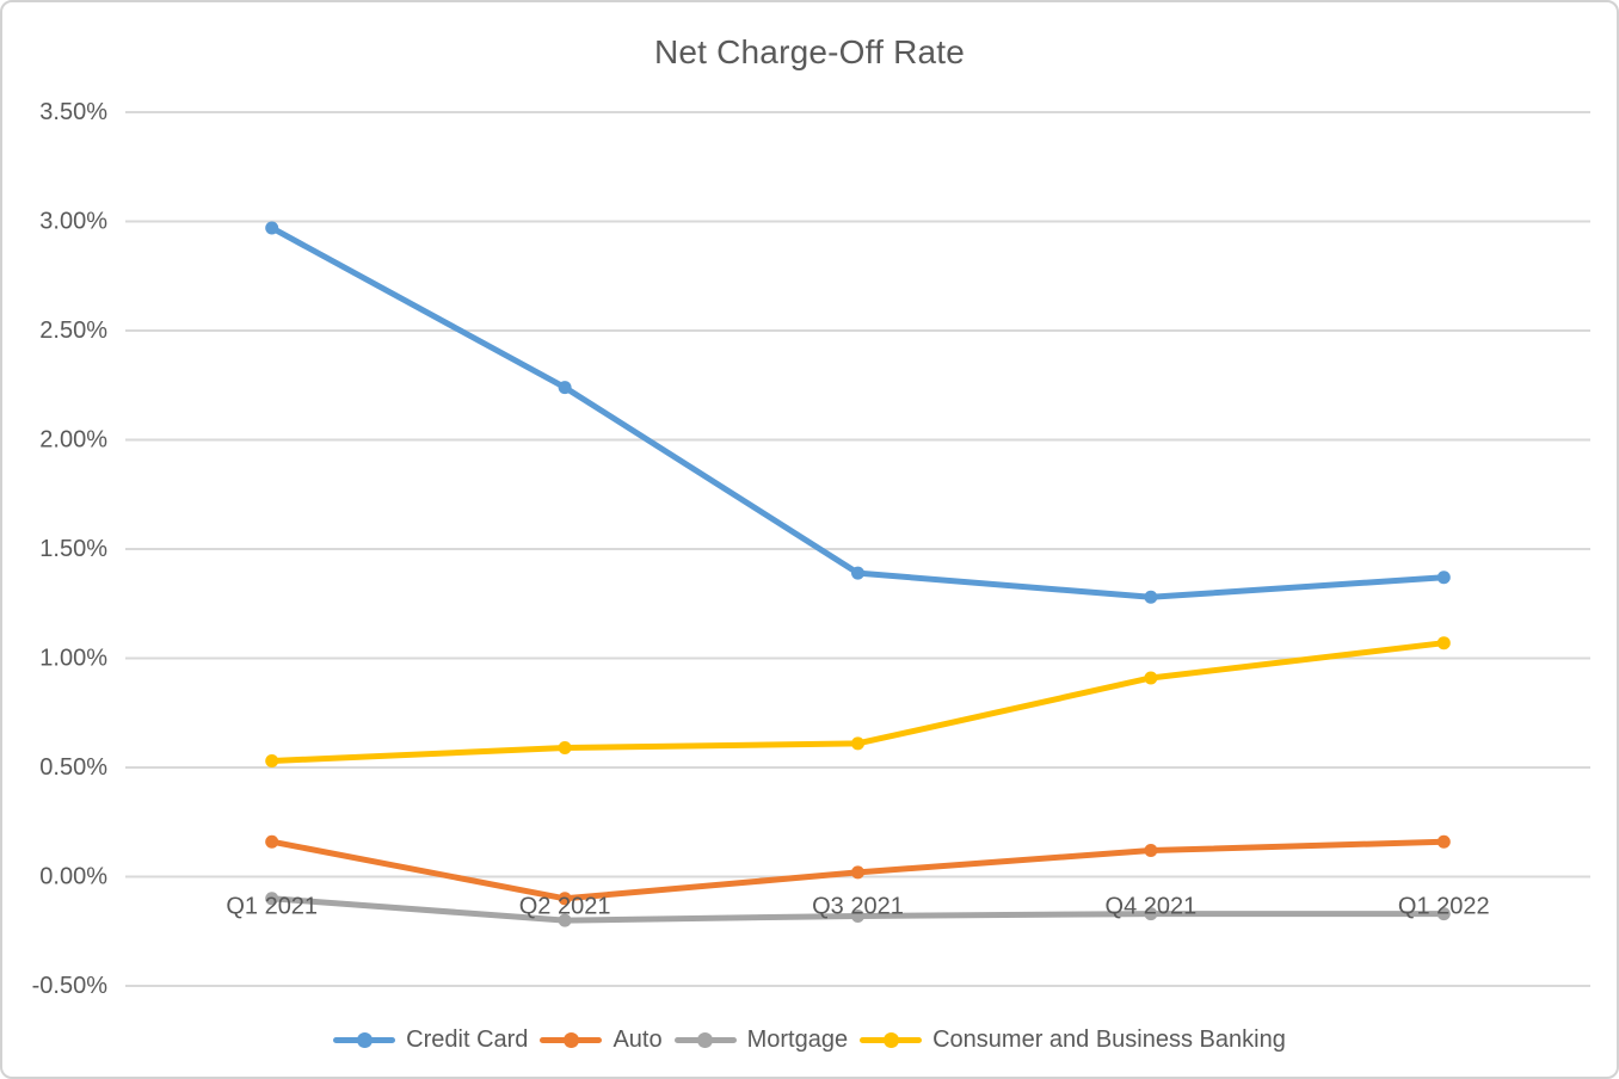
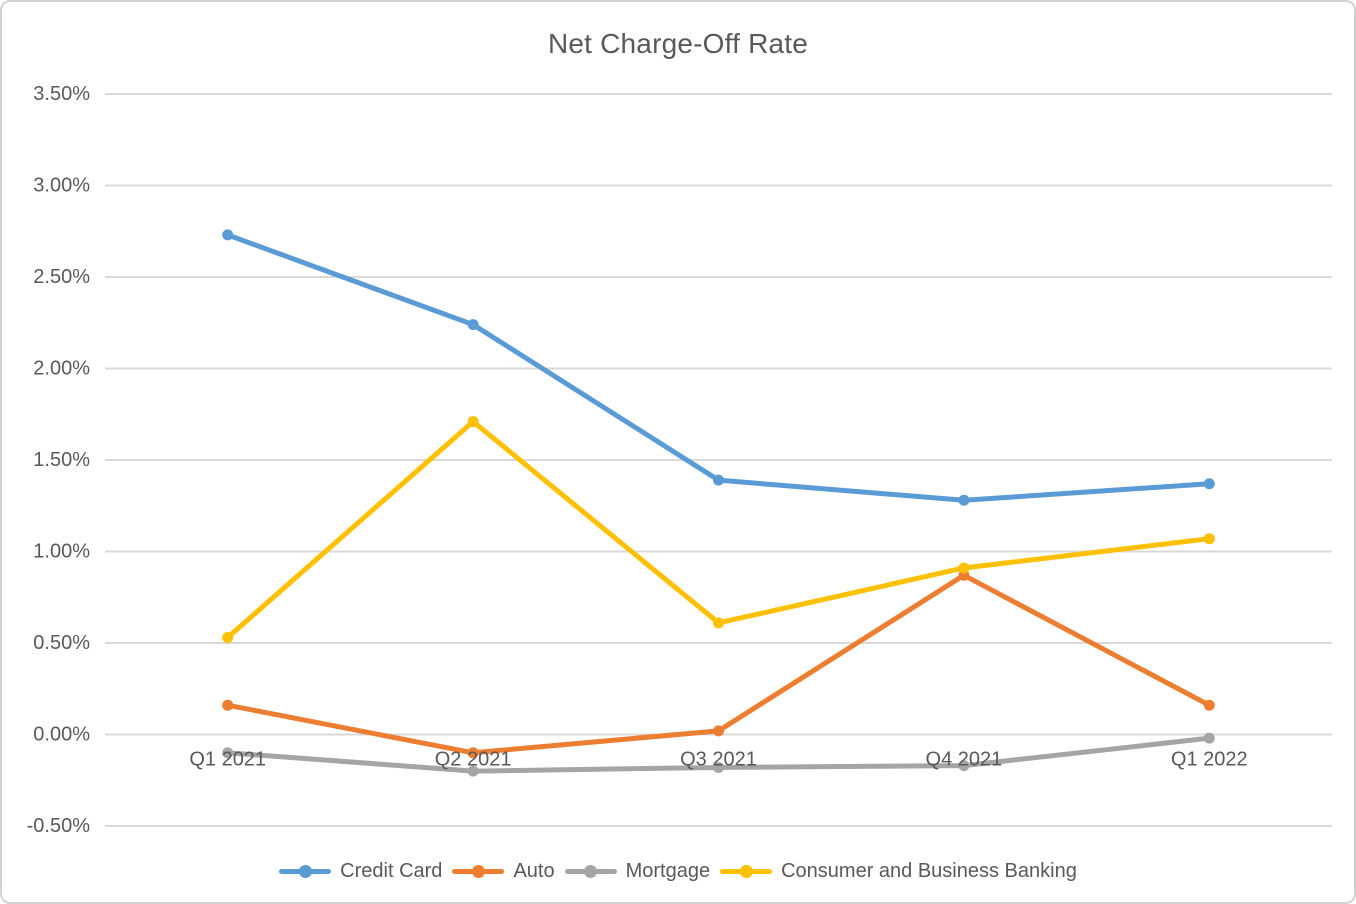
Credit Card/Q1 2021: 2.97% -> 2.73%
Consumer and Business Banking/Q2 2021: 0.59% -> 1.71%
Auto/Q4 2021: 0.12% -> 0.87%
Mortgage/Q1 2022: -0.17% -> -0.02%
